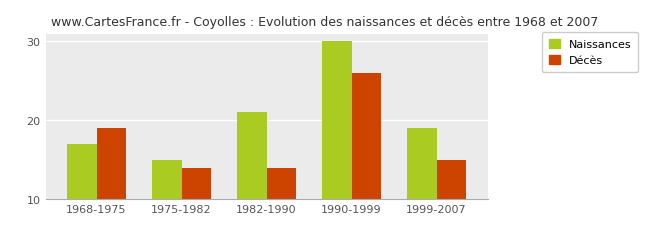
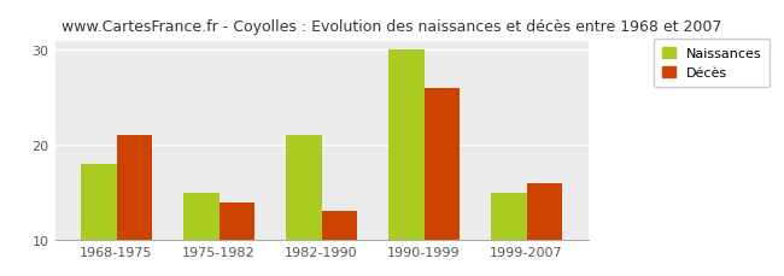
Naissances/1968-1975: 17 -> 18
Décès/1968-1975: 19 -> 21
Décès/1982-1990: 14 -> 13
Naissances/1999-2007: 19 -> 15
Décès/1999-2007: 15 -> 16
